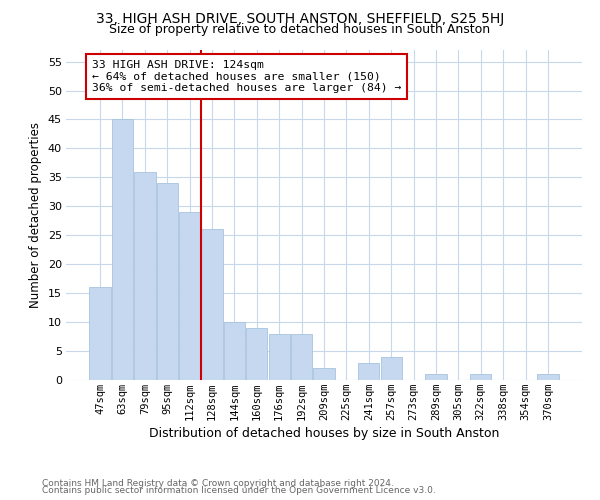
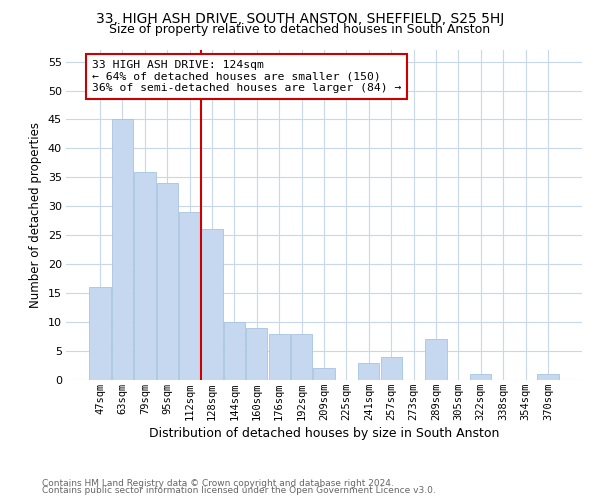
289sqm: 1 -> 7
